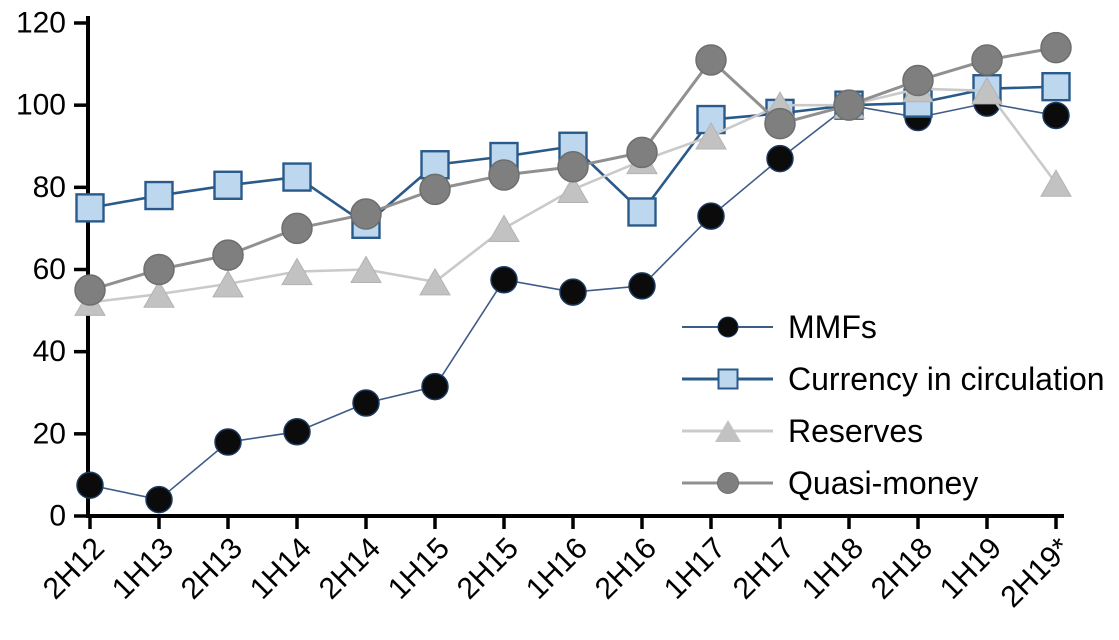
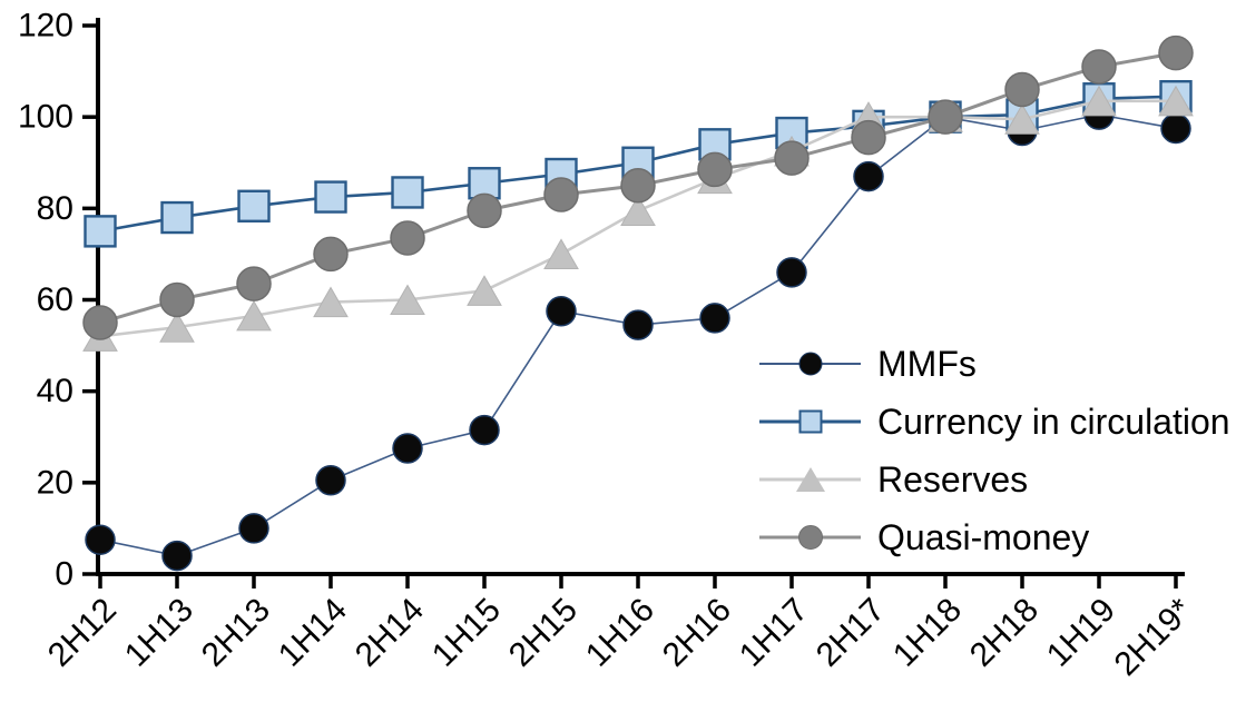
MMFs/2H13: 18 -> 10
Currency in circulation/2H14: 71 -> 84
Reserves/1H15: 57 -> 62
Currency in circulation/2H16: 74 -> 94
MMFs/1H17: 73 -> 66
Quasi-money/1H17: 111 -> 91
Reserves/2H18: 104 -> 100
Reserves/2H19*: 81 -> 104
